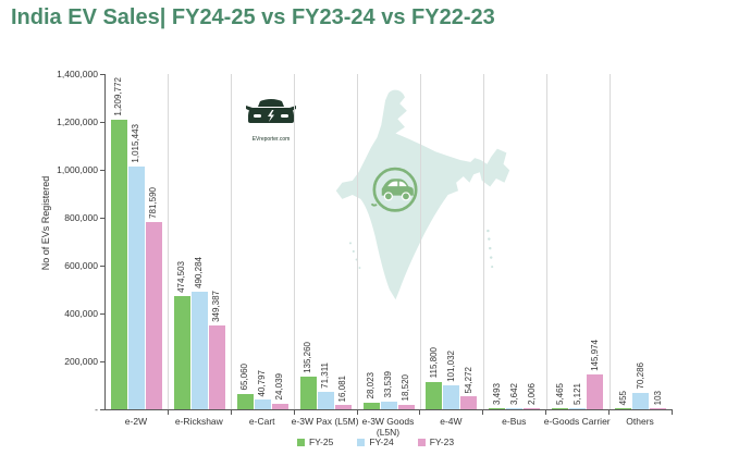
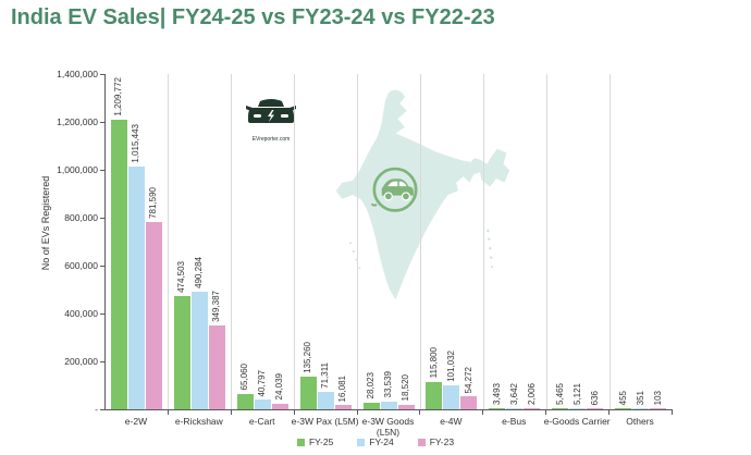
FY-23/e-Goods Carrier: 145,974 -> 636
FY-24/Others: 70,286 -> 351
